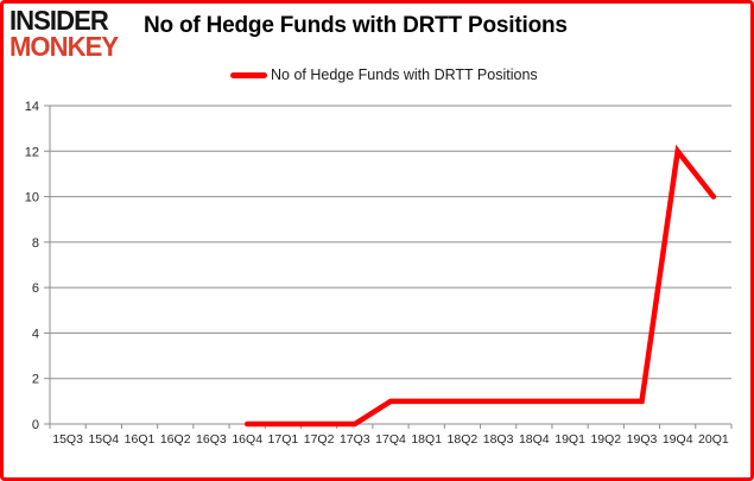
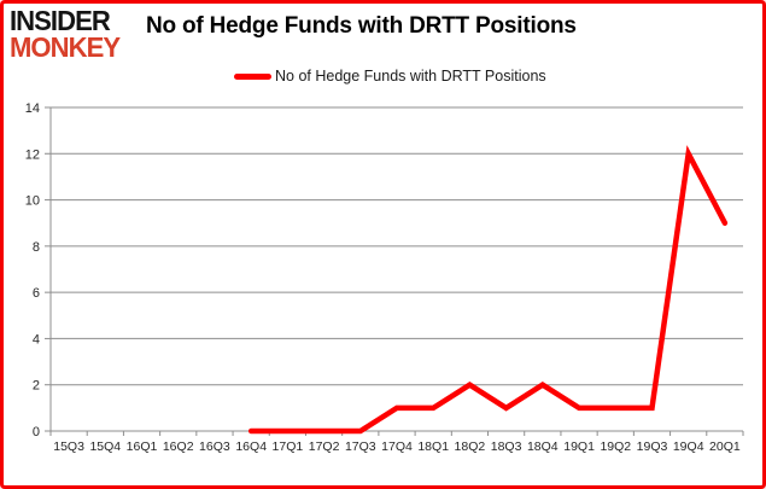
18Q2: 1 -> 2
18Q4: 1 -> 2
20Q1: 10 -> 9
